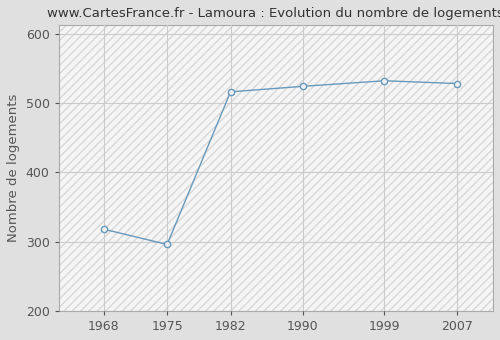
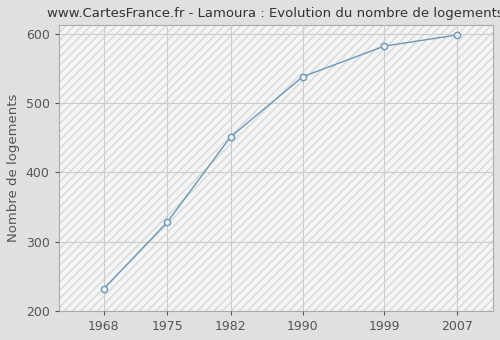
1968: 318 -> 232
1975: 296 -> 328
1982: 516 -> 451
1990: 524 -> 538
1999: 532 -> 582
2007: 528 -> 598
